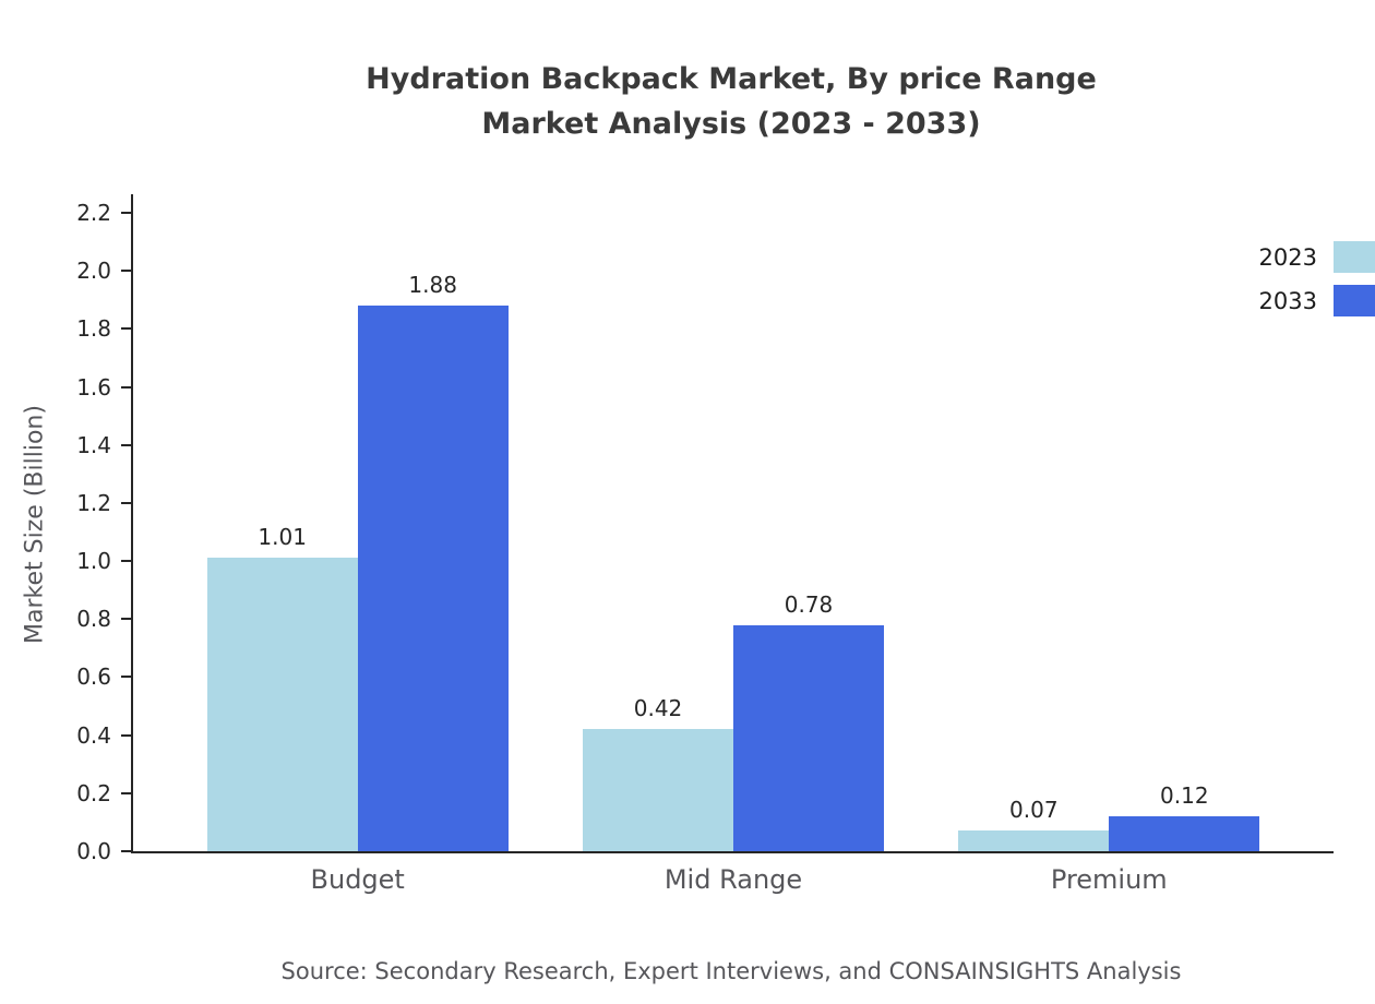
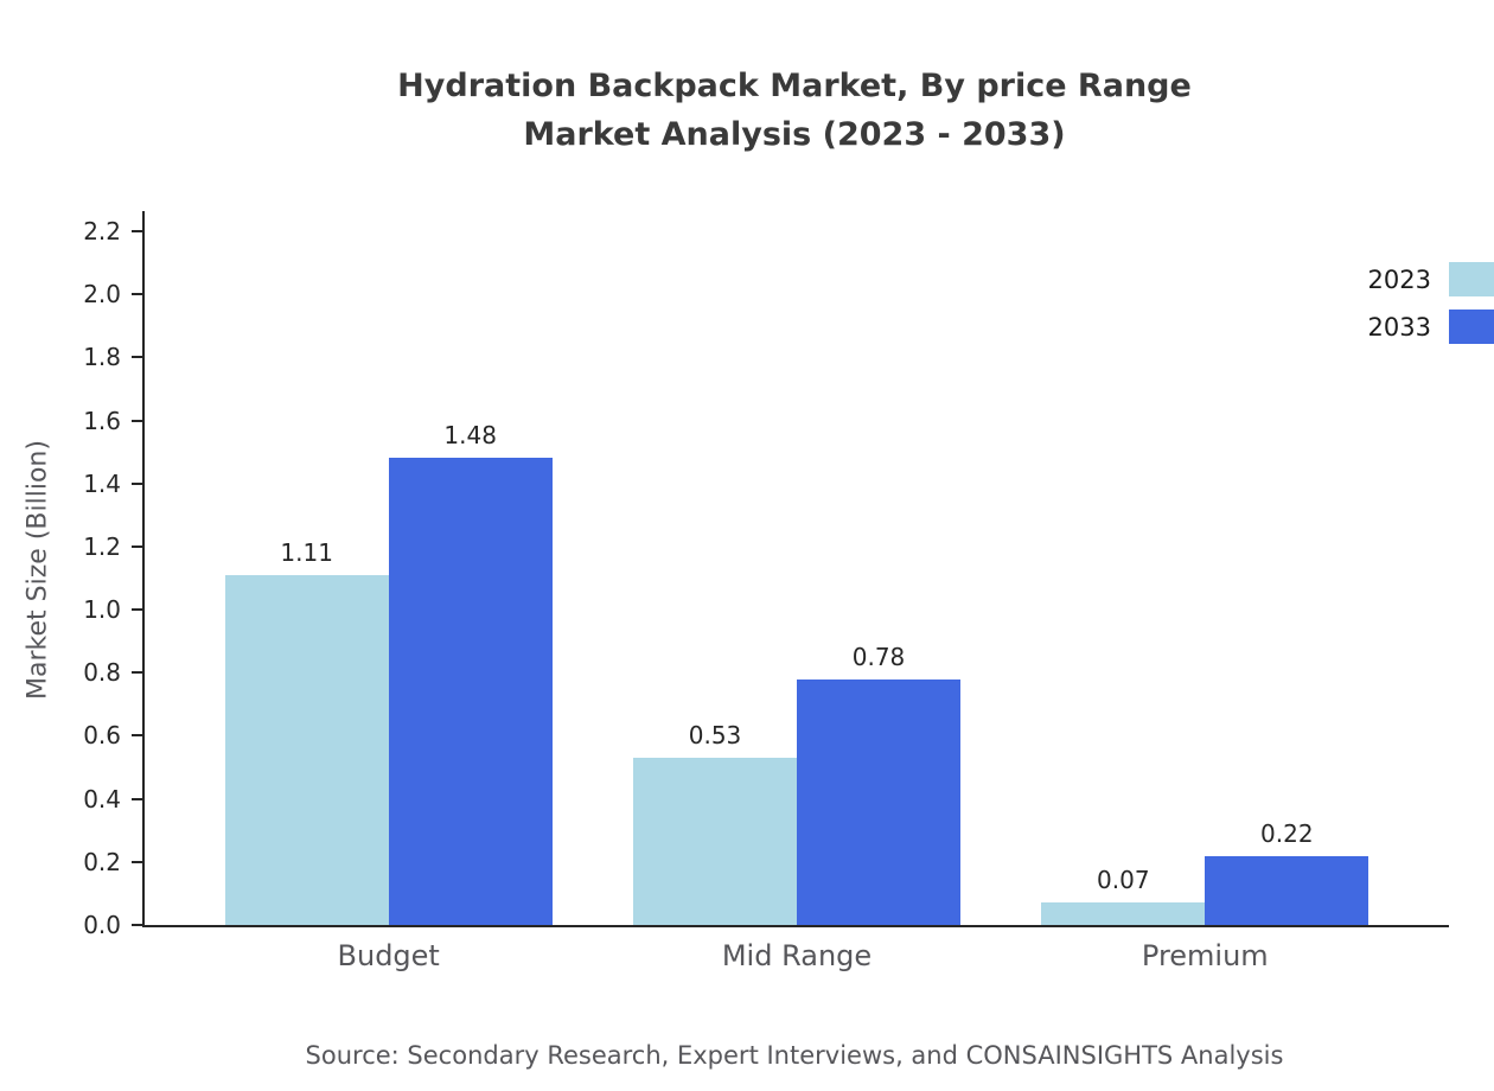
2023/Budget: 1.01 -> 1.11
2033/Budget: 1.88 -> 1.48
2023/Mid Range: 0.42 -> 0.53
2033/Premium: 0.12 -> 0.22
